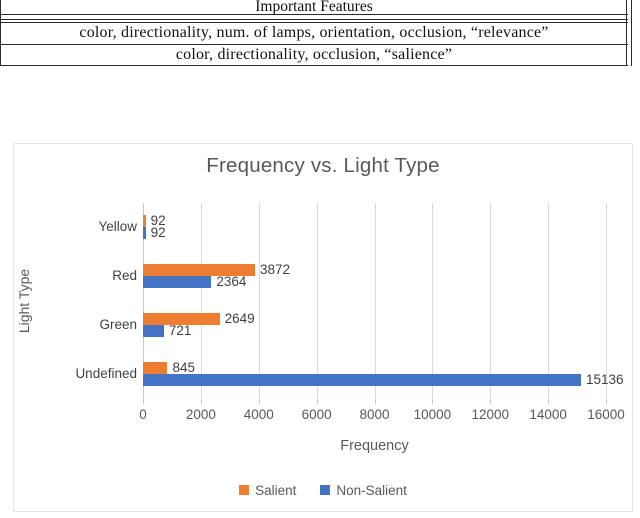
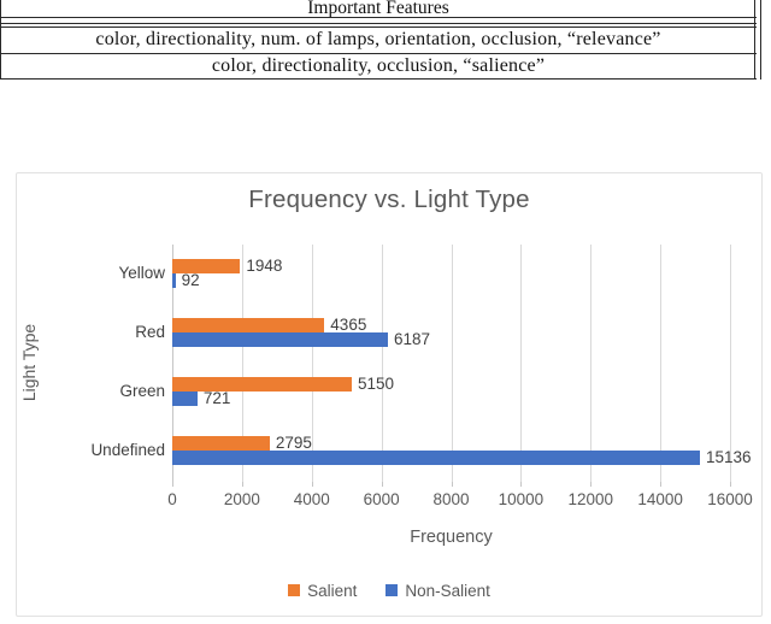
Salient/Yellow: 92 -> 1948
Salient/Red: 3872 -> 4365
Non-Salient/Red: 2364 -> 6187
Salient/Green: 2649 -> 5150
Salient/Undefined: 845 -> 2795
